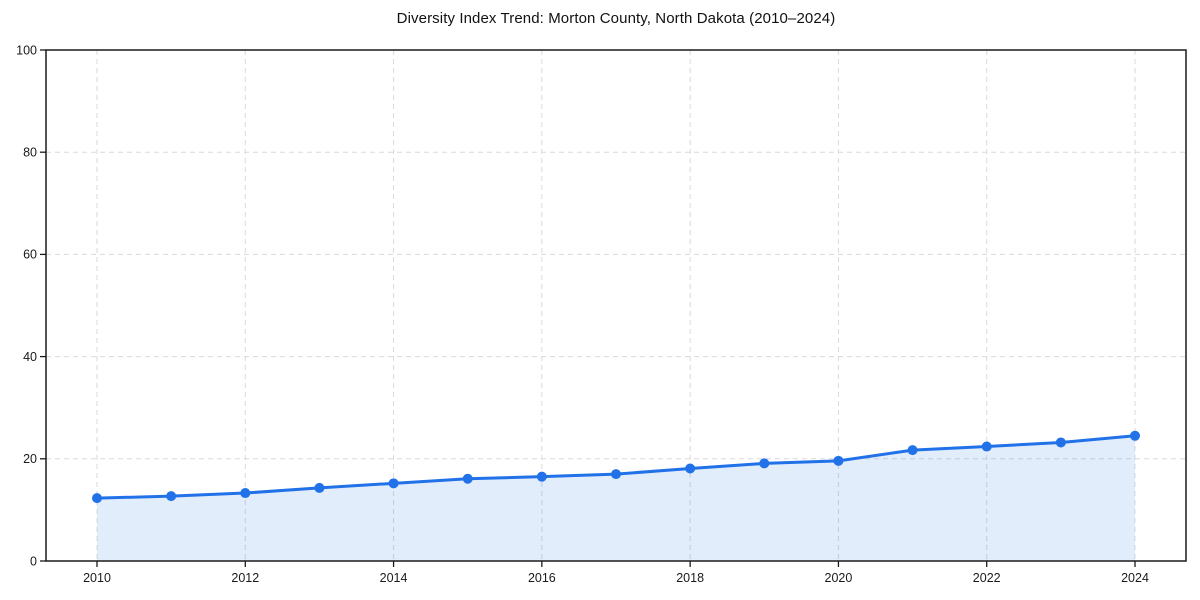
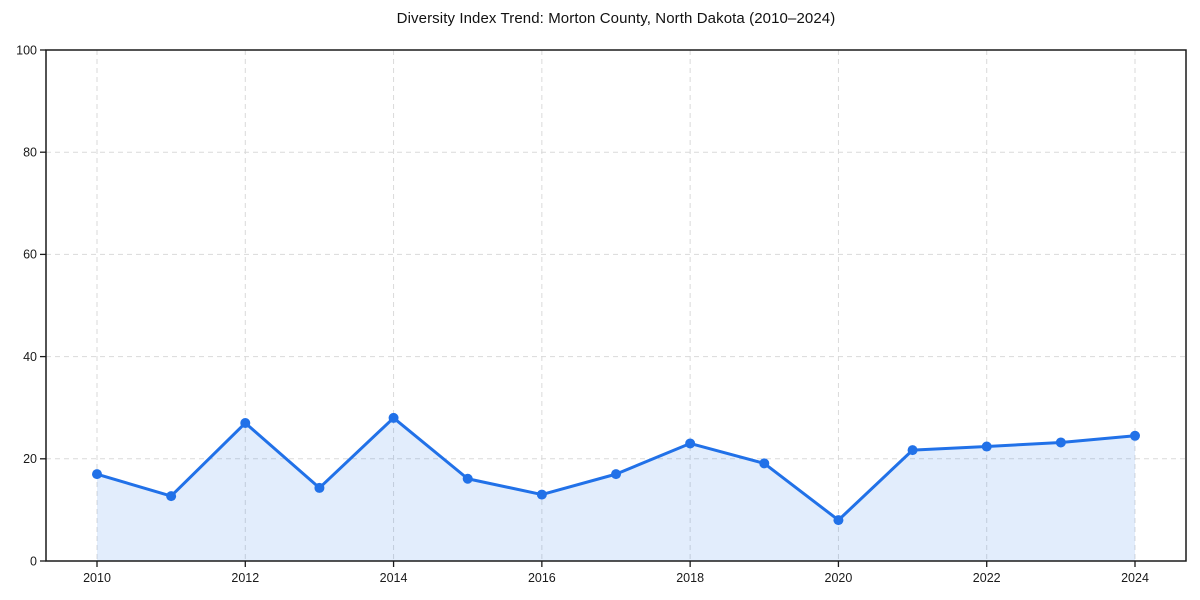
2010: 12 -> 17
2012: 13 -> 27
2014: 15 -> 28
2016: 16 -> 13
2018: 18 -> 23
2020: 20 -> 8
